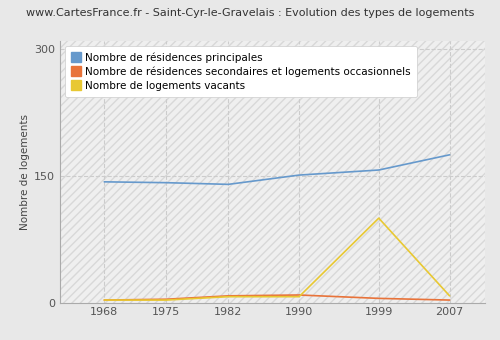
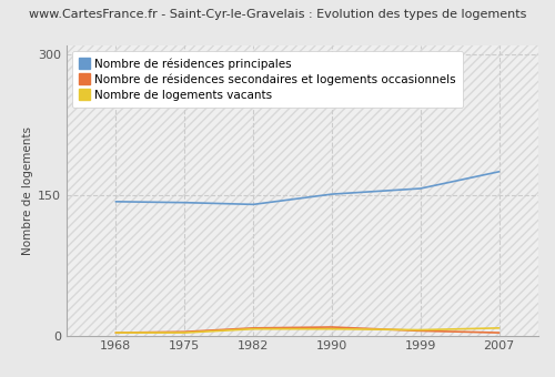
Nombre de logements vacants/1999: 100 -> 6
